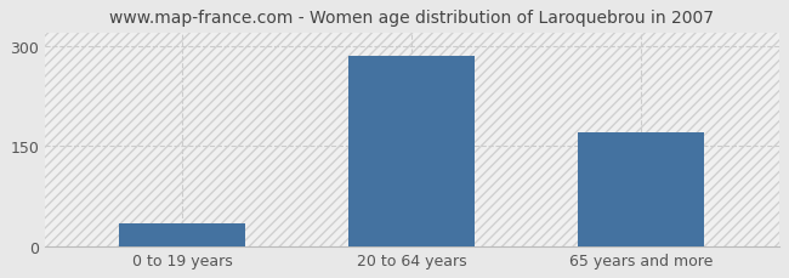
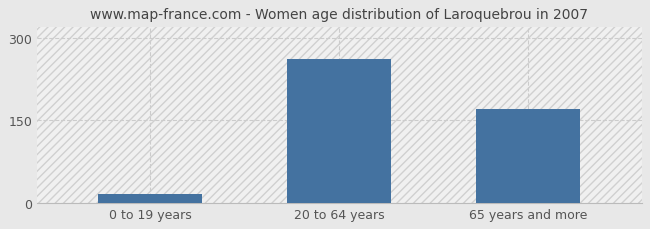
0 to 19 years: 35 -> 16
20 to 64 years: 285 -> 262
